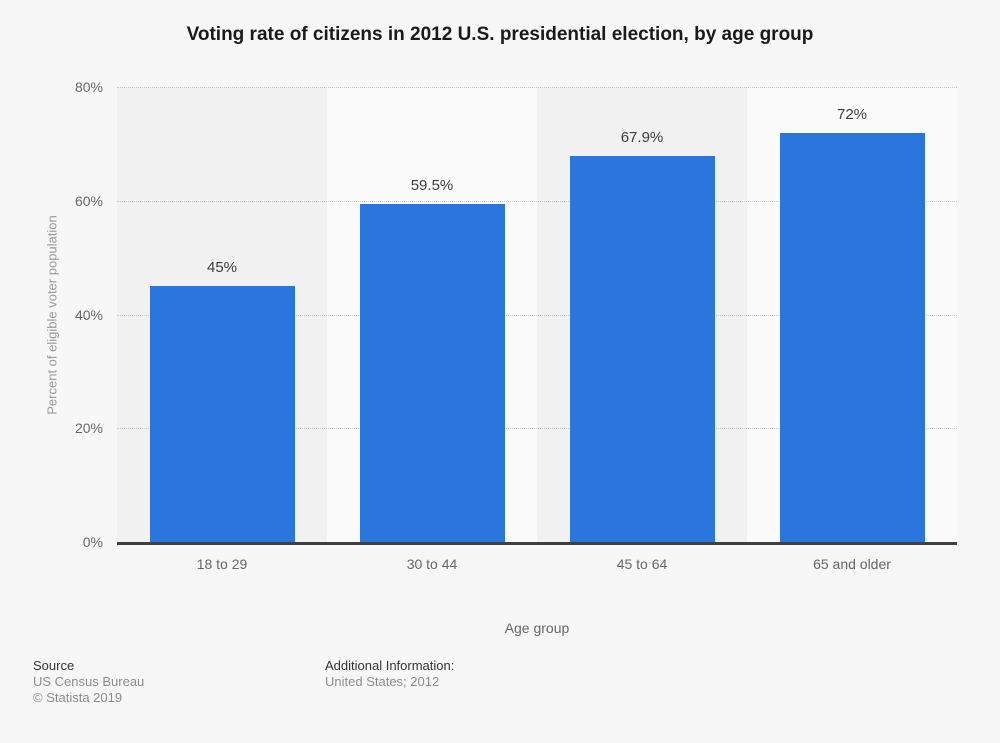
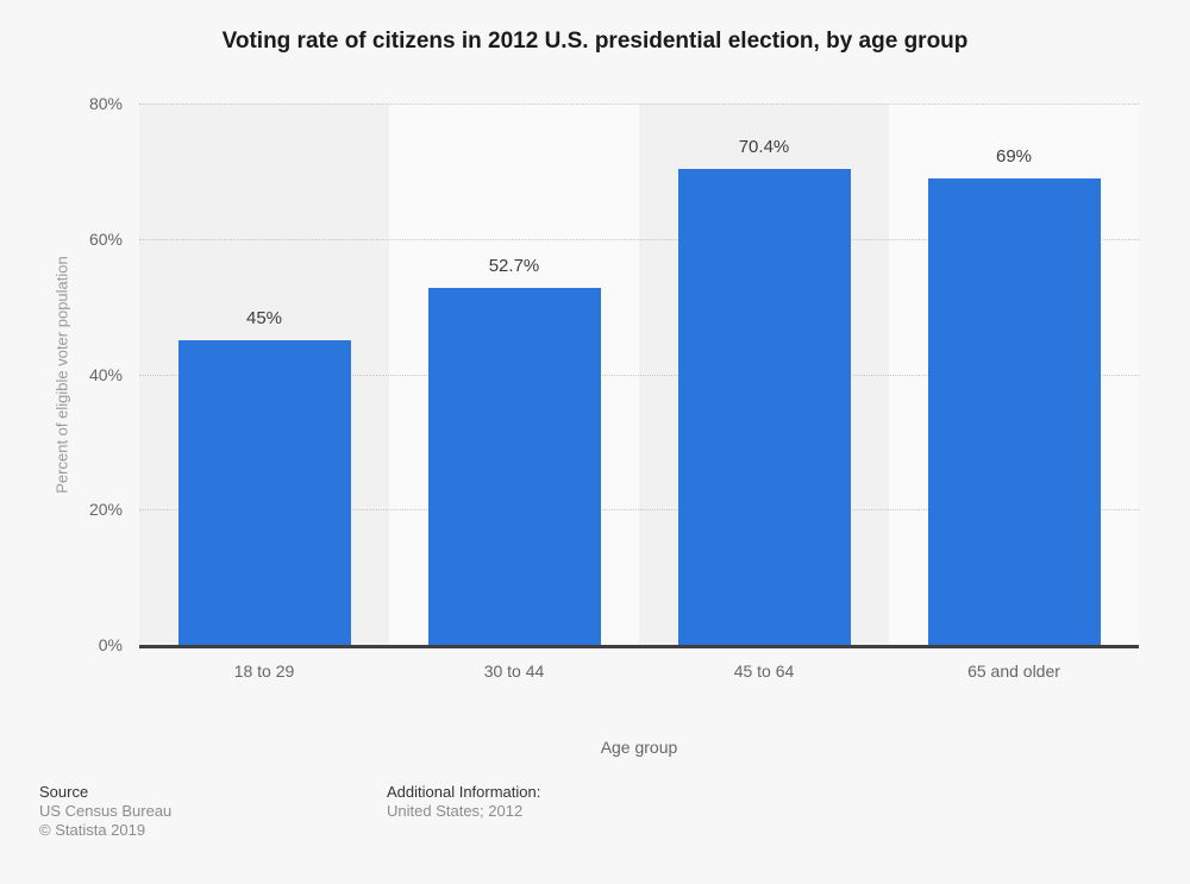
30 to 44: 59.5% -> 52.7%
45 to 64: 67.9% -> 70.4%
65 and older: 72% -> 69%
